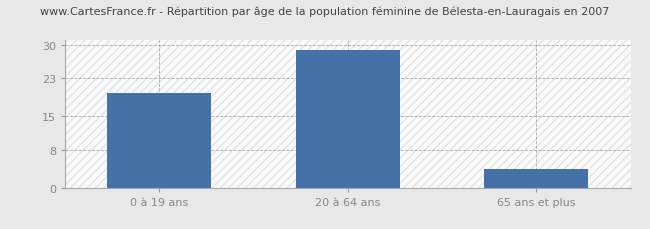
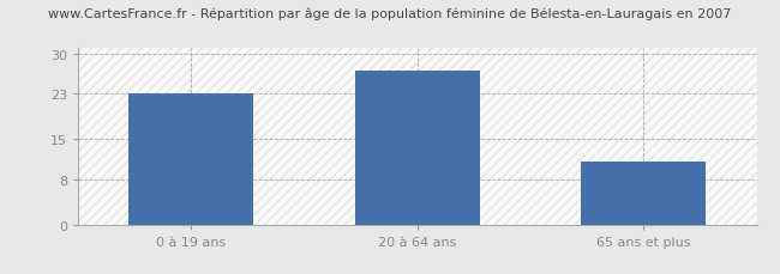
0 à 19 ans: 20 -> 23
20 à 64 ans: 29 -> 27
65 ans et plus: 4 -> 11
